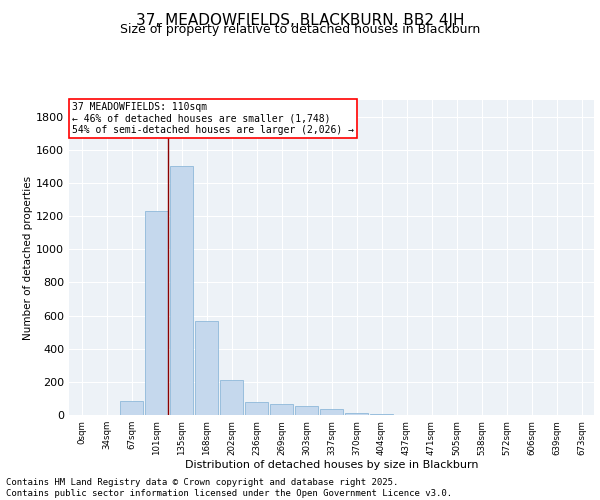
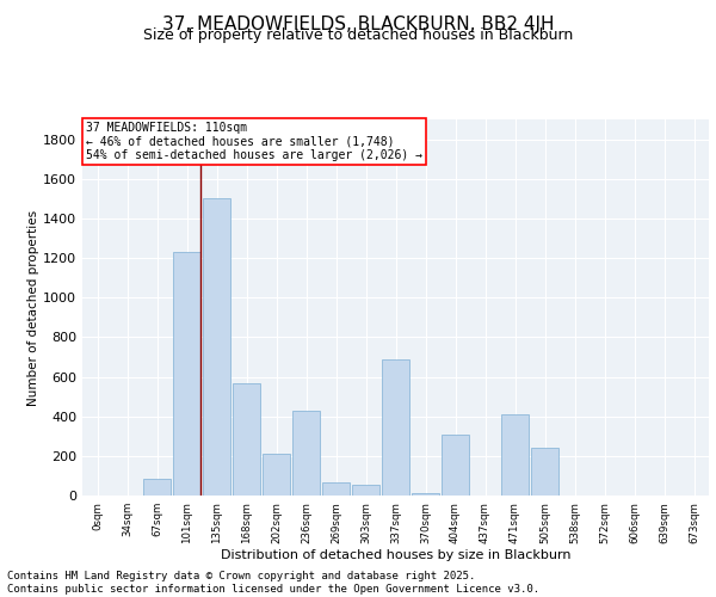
236sqm: 80 -> 430
337sqm: 40 -> 690
404sqm: 0 -> 310
471sqm: 0 -> 410
505sqm: 0 -> 240
